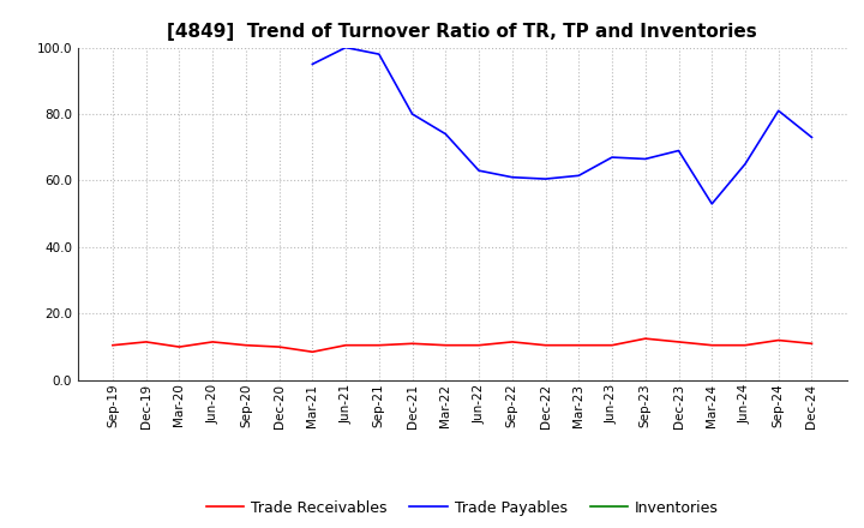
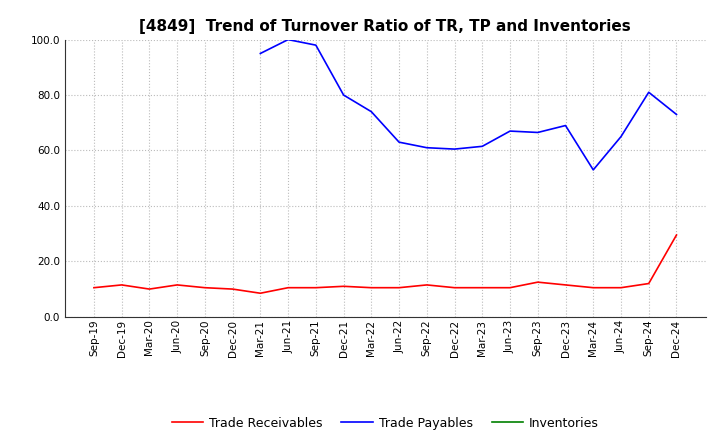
Trade Receivables/Dec-24: 11.0 -> 29.5
